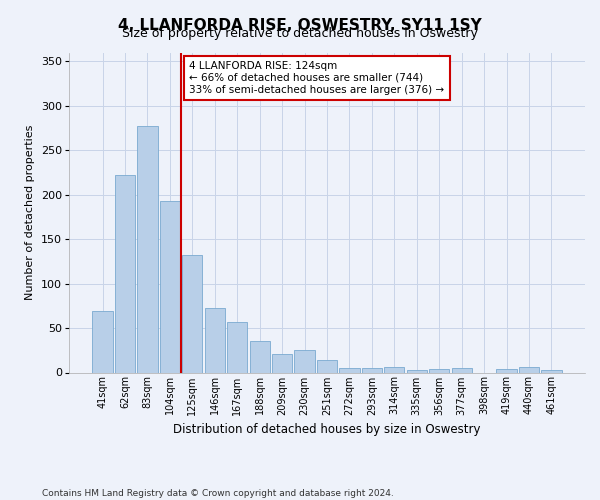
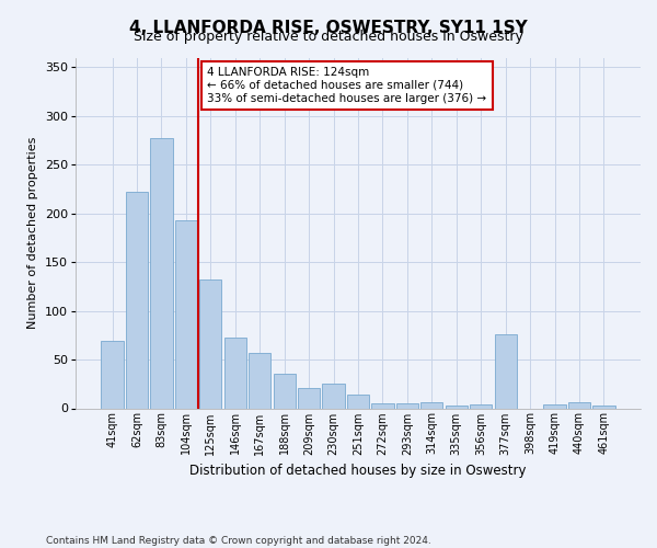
377sqm: 5 -> 76
